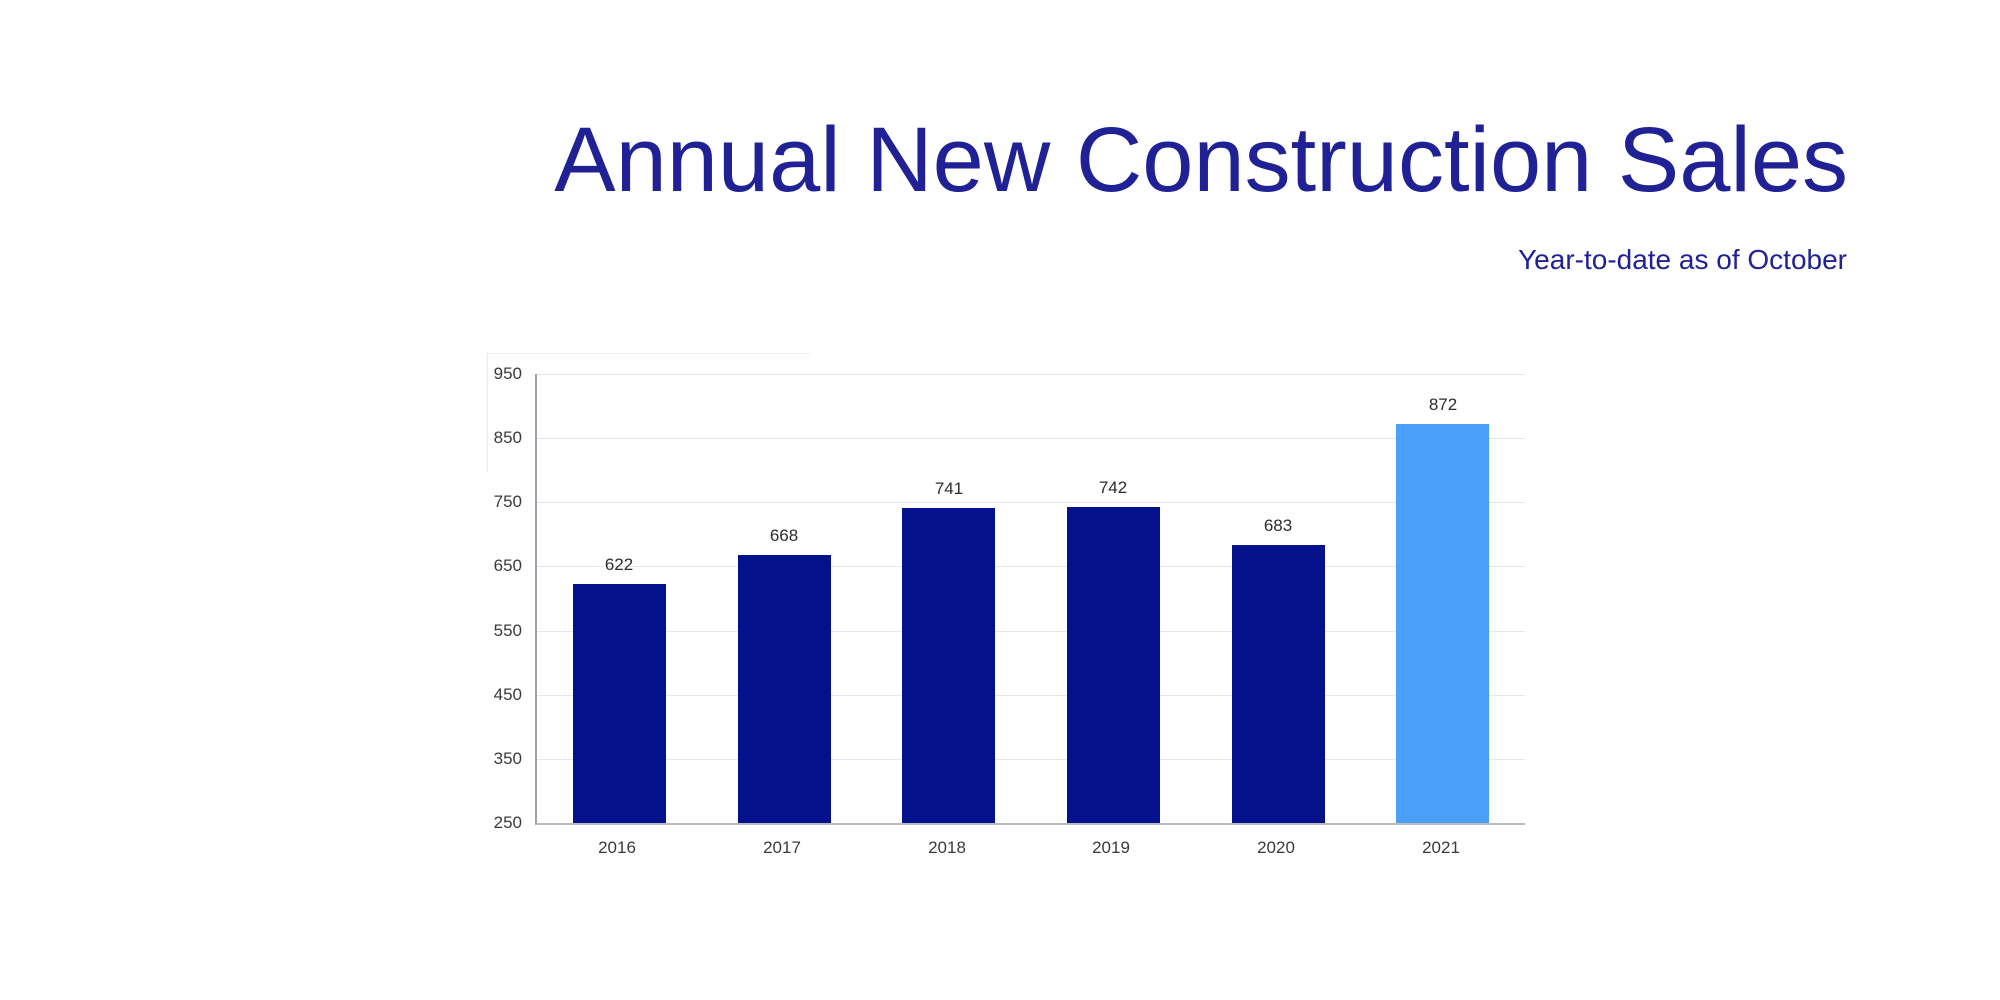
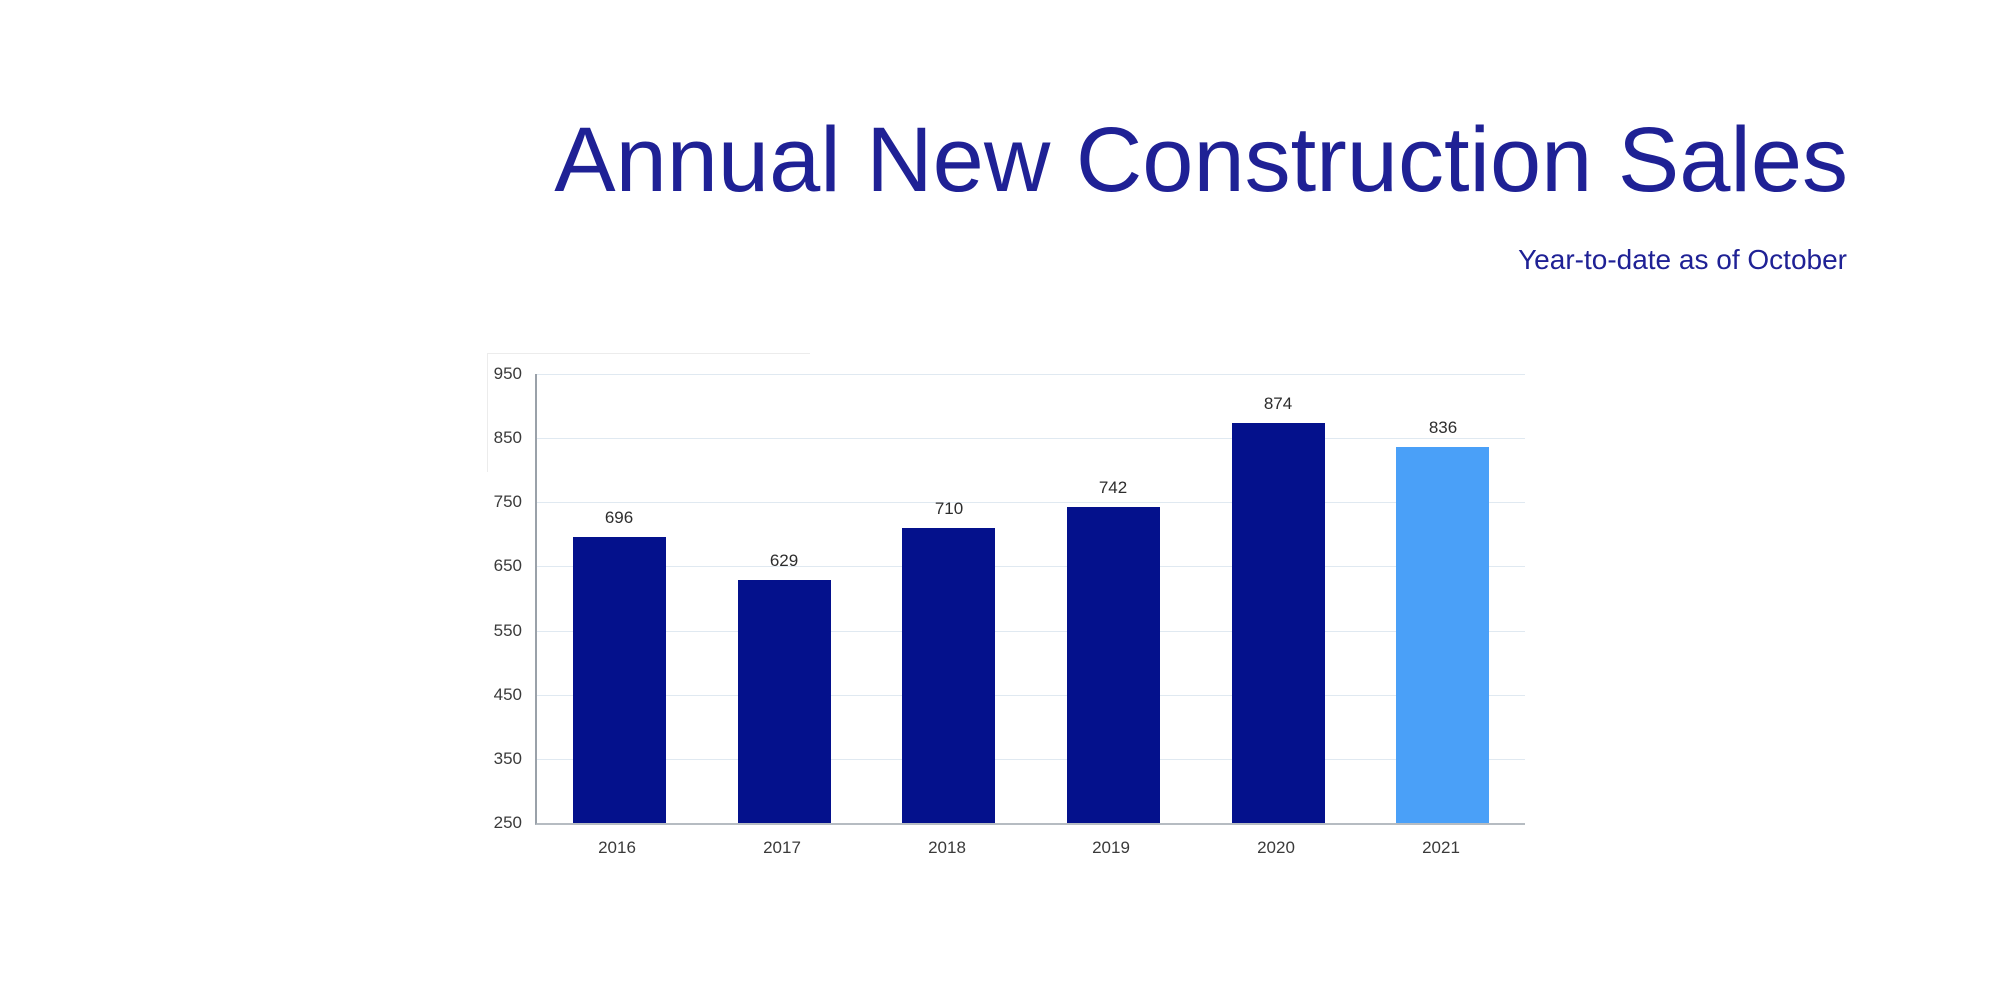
2016: 622 -> 696
2017: 668 -> 629
2018: 741 -> 710
2020: 683 -> 874
2021: 872 -> 836
